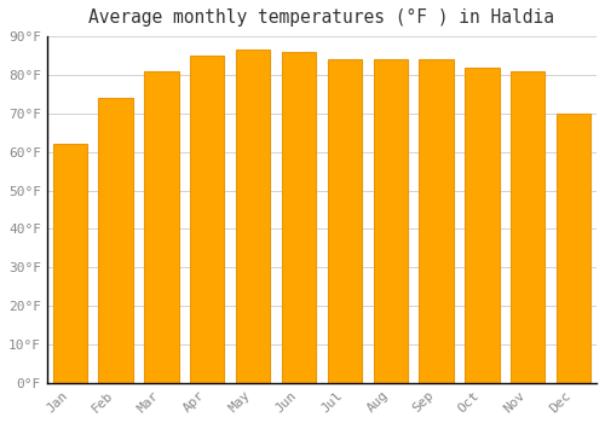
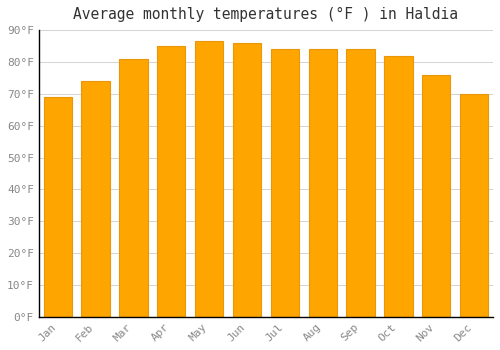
Jan: 62.0°F -> 69.0°F
Nov: 81.0°F -> 76.0°F
